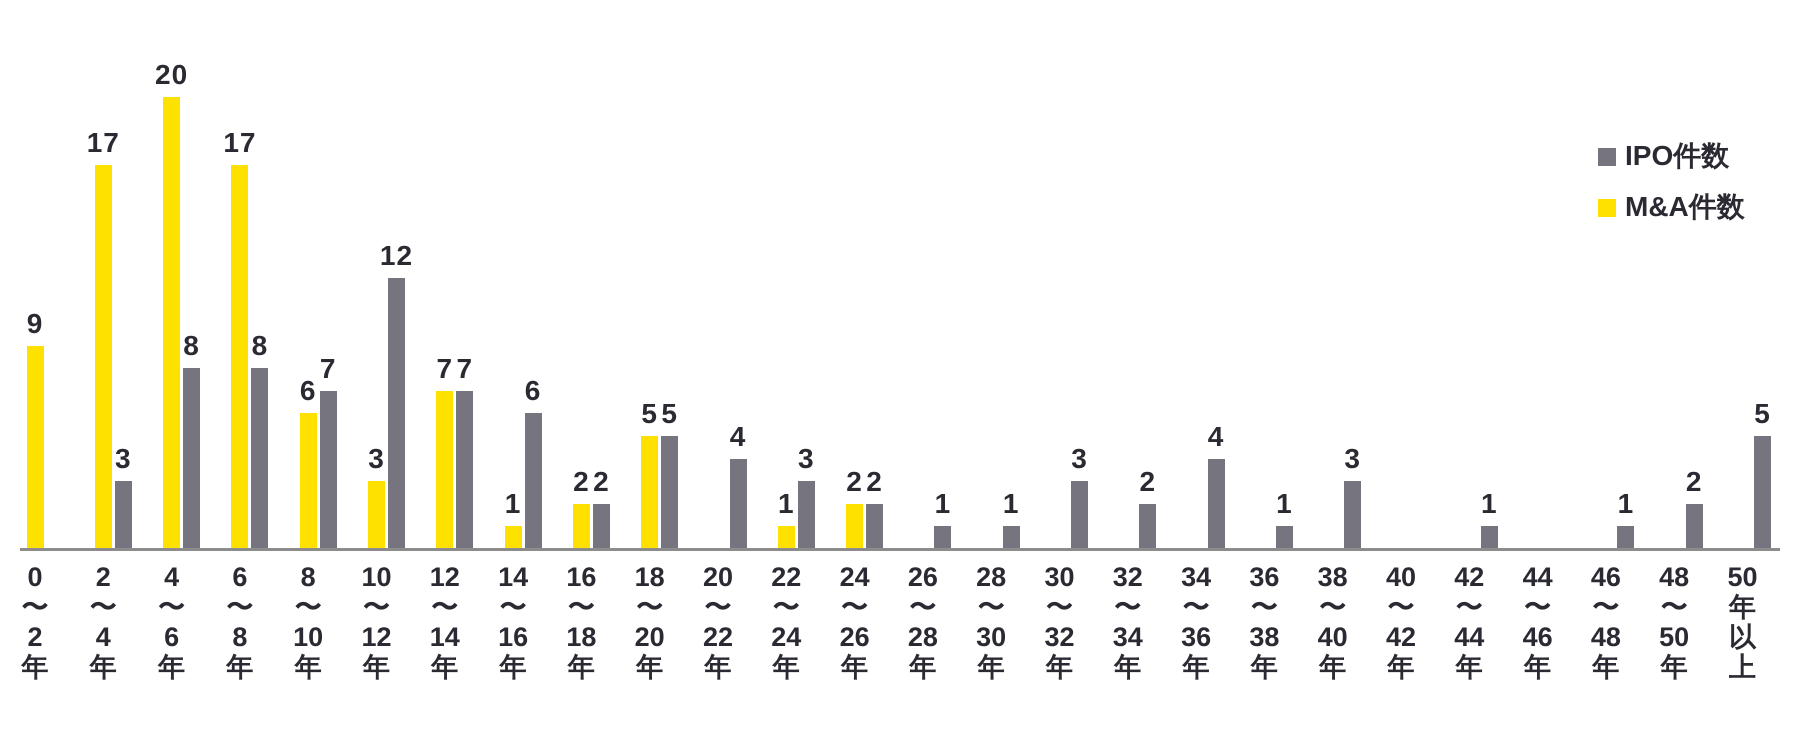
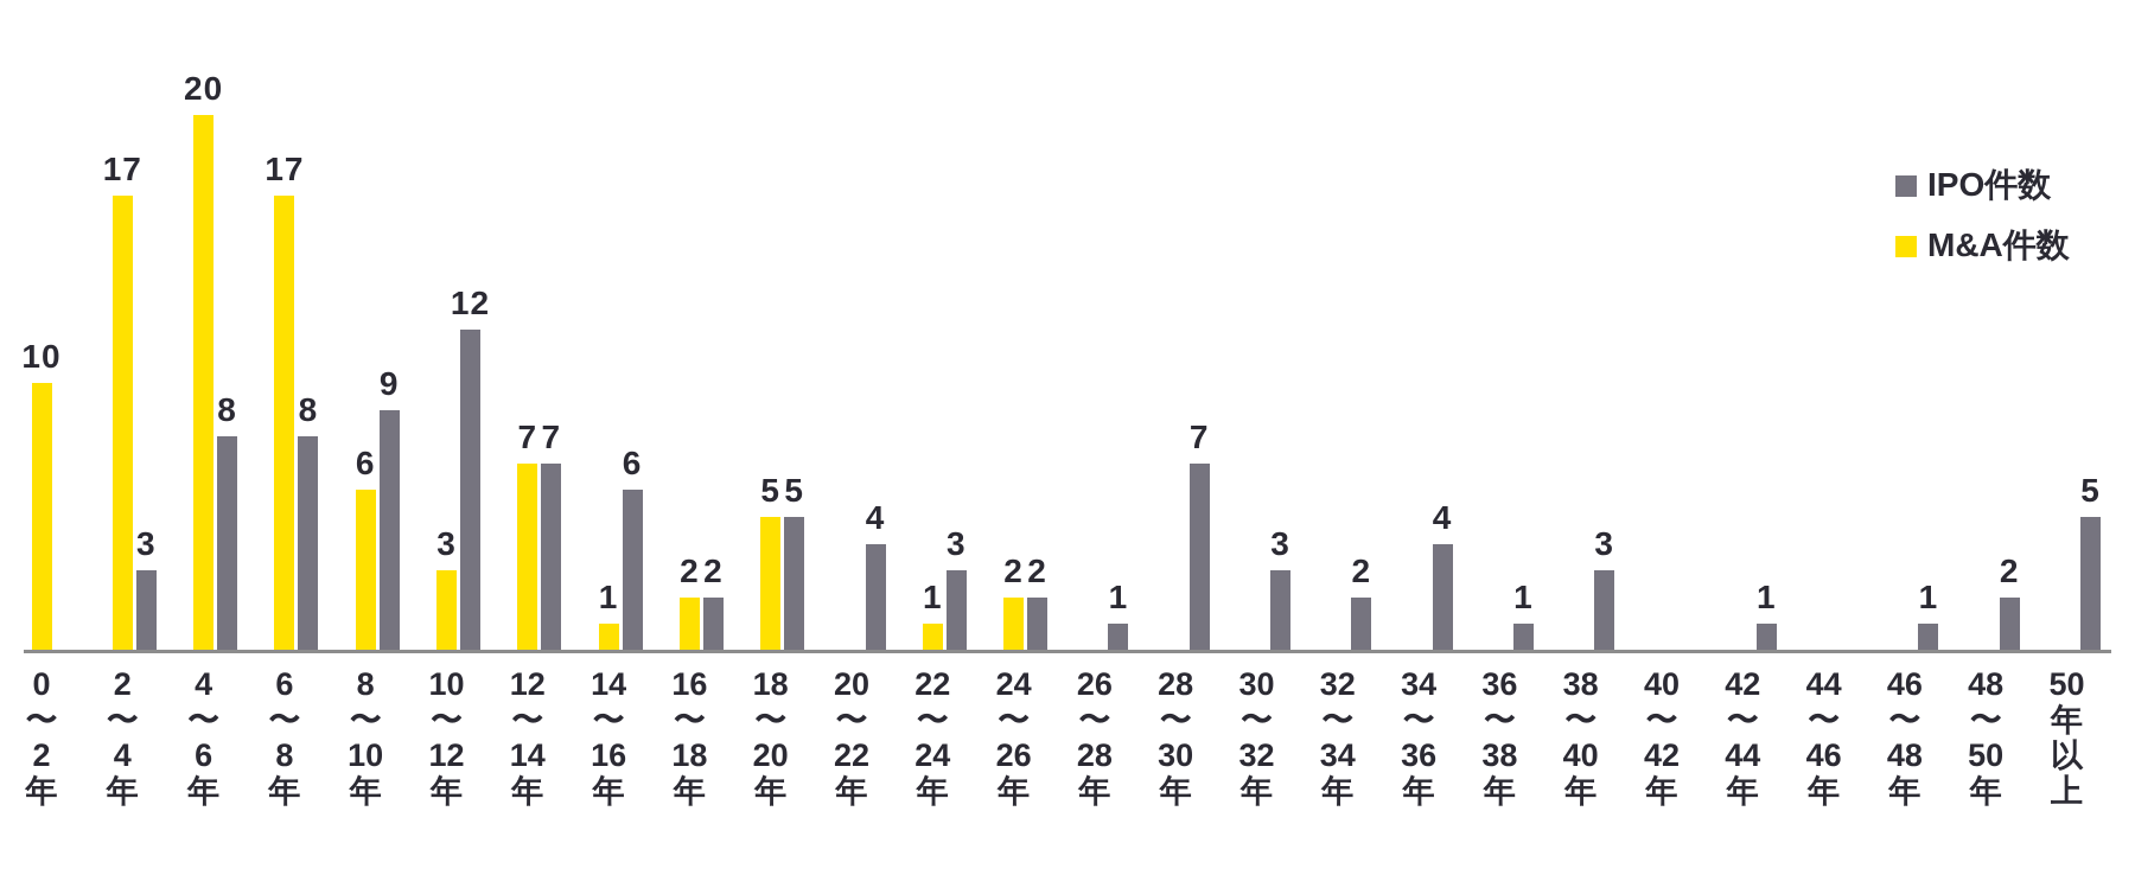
M&A件数/0〜2年: 9 -> 10
IPO件数/8〜10年: 7 -> 9
IPO件数/28〜30年: 1 -> 7
